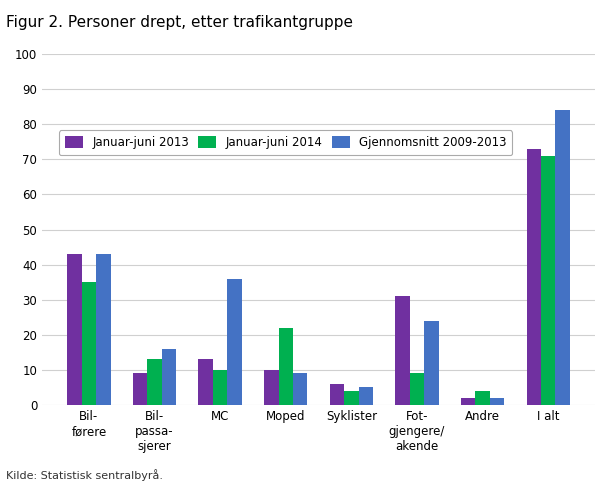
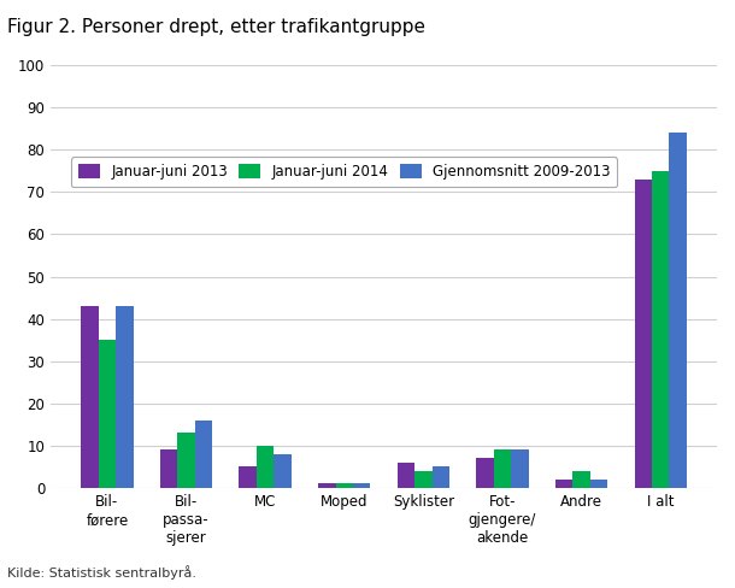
Januar-juni 2013/MC: 13 -> 5
Gjennomsnitt 2009-2013/MC: 36 -> 8
Januar-juni 2013/Moped: 10 -> 1
Januar-juni 2014/Moped: 22 -> 1
Gjennomsnitt 2009-2013/Moped: 9 -> 1
Januar-juni 2013/Fot- gjengere/ akende: 31 -> 7
Gjennomsnitt 2009-2013/Fot- gjengere/ akende: 24 -> 9
Januar-juni 2014/I alt: 71 -> 75
